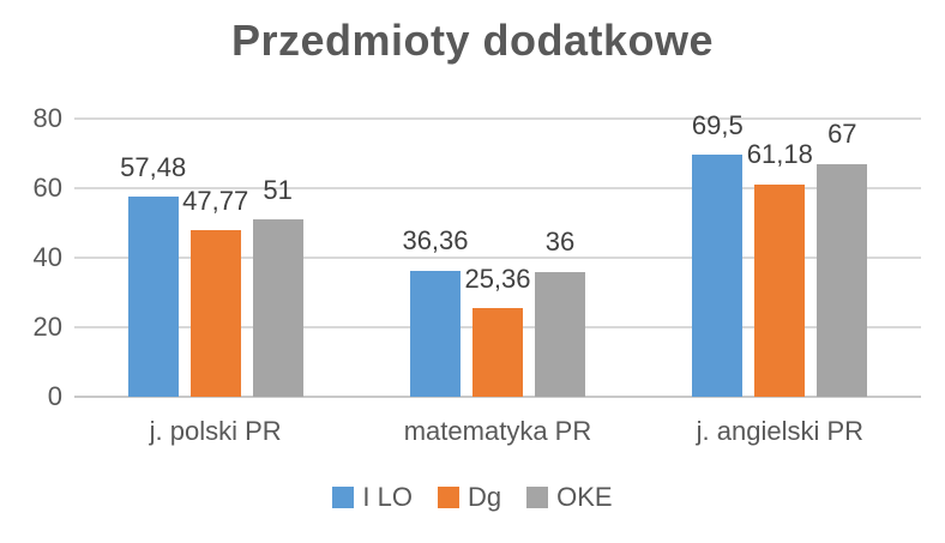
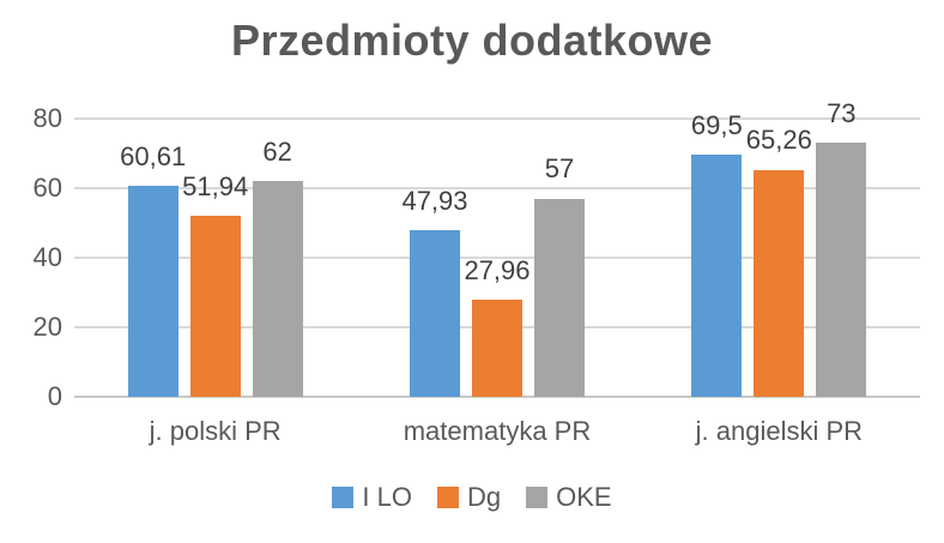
I LO/j. polski PR: 57,48 -> 60,61
Dg/j. polski PR: 47,77 -> 51,94
OKE/j. polski PR: 51 -> 62
I LO/matematyka PR: 36,36 -> 47,93
Dg/matematyka PR: 25,36 -> 27,96
OKE/matematyka PR: 36 -> 57
Dg/j. angielski PR: 61,18 -> 65,26
OKE/j. angielski PR: 67 -> 73
